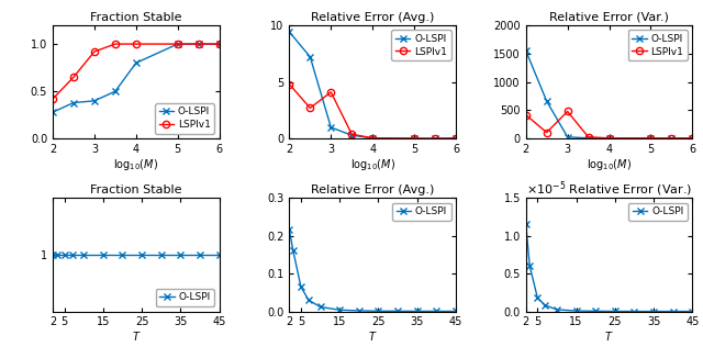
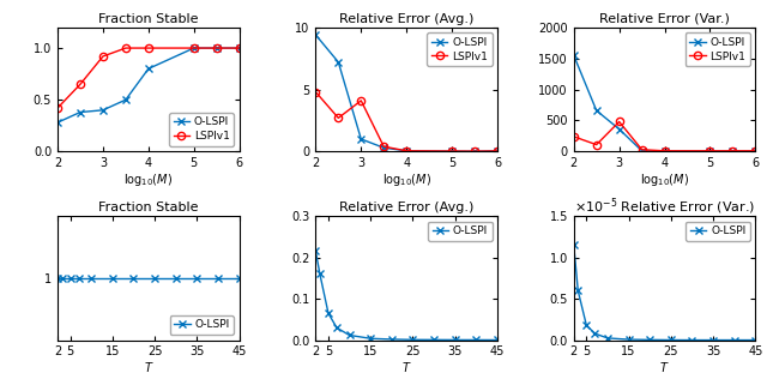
Relative Error (Var.)/LSPIv1/2: 420 -> 240
Relative Error (Var.)/O-LSPI/3: 30 -> 360
